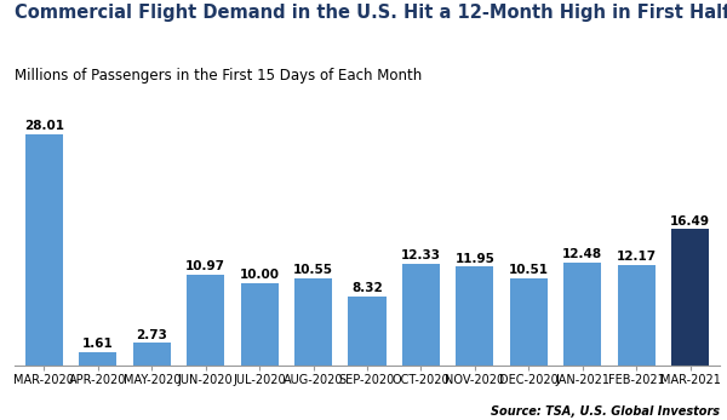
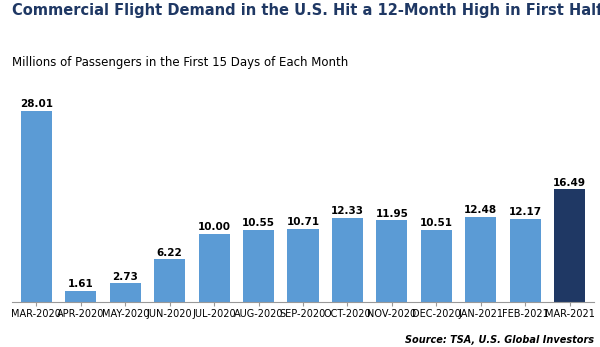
JUN-2020: 10.97 -> 6.22
SEP-2020: 8.32 -> 10.71
